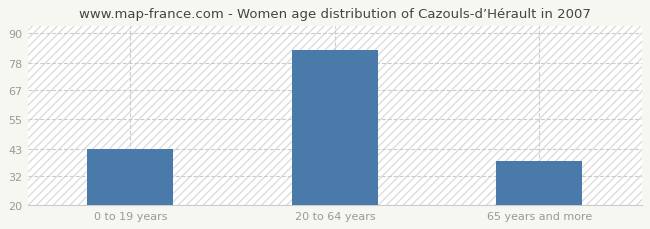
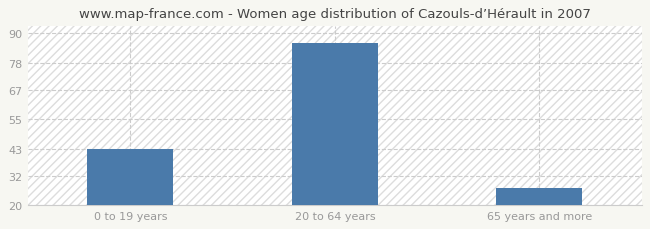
20 to 64 years: 83 -> 86
65 years and more: 38 -> 27
